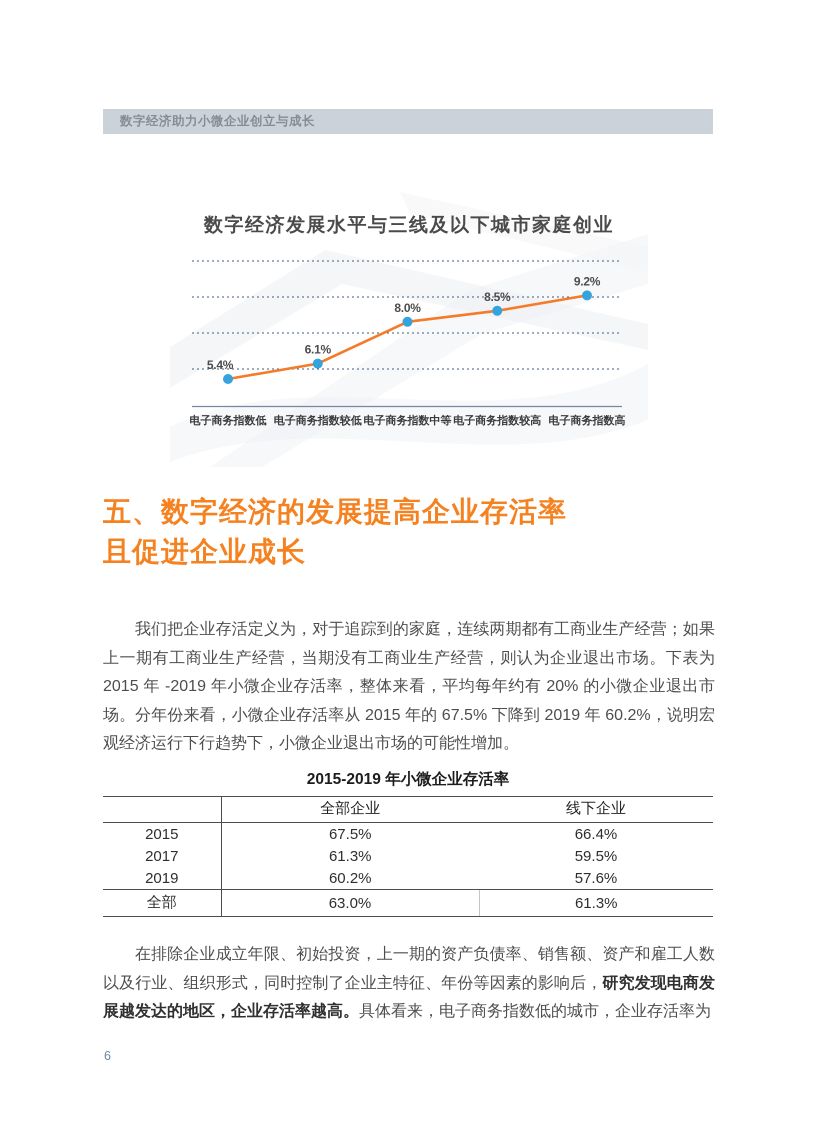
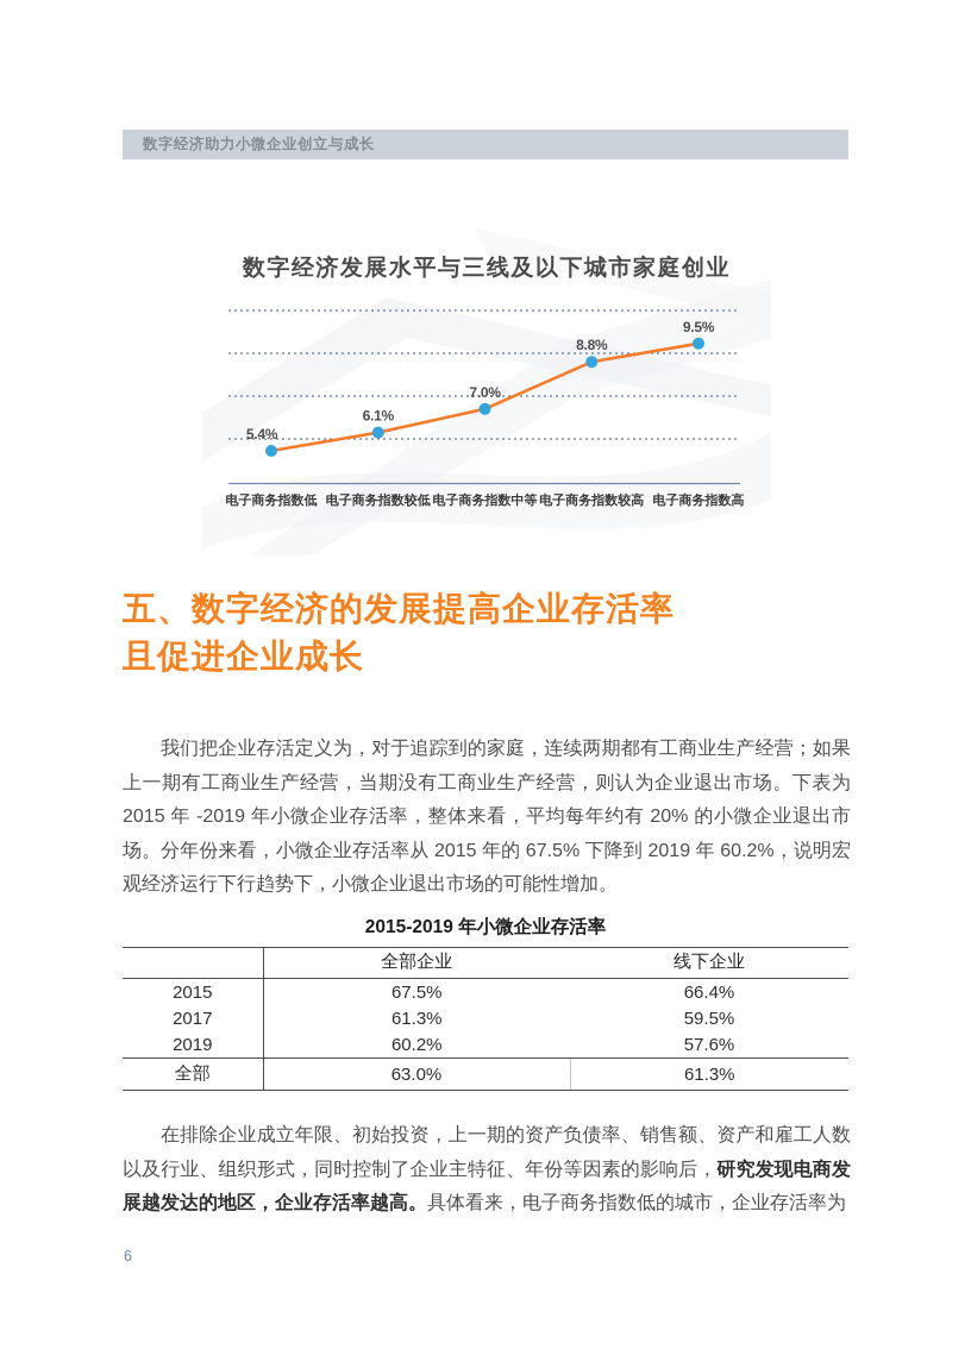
电子商务指数中等: 8.0% -> 7.0%
电子商务指数较高: 8.5% -> 8.8%
电子商务指数高: 9.2% -> 9.5%
